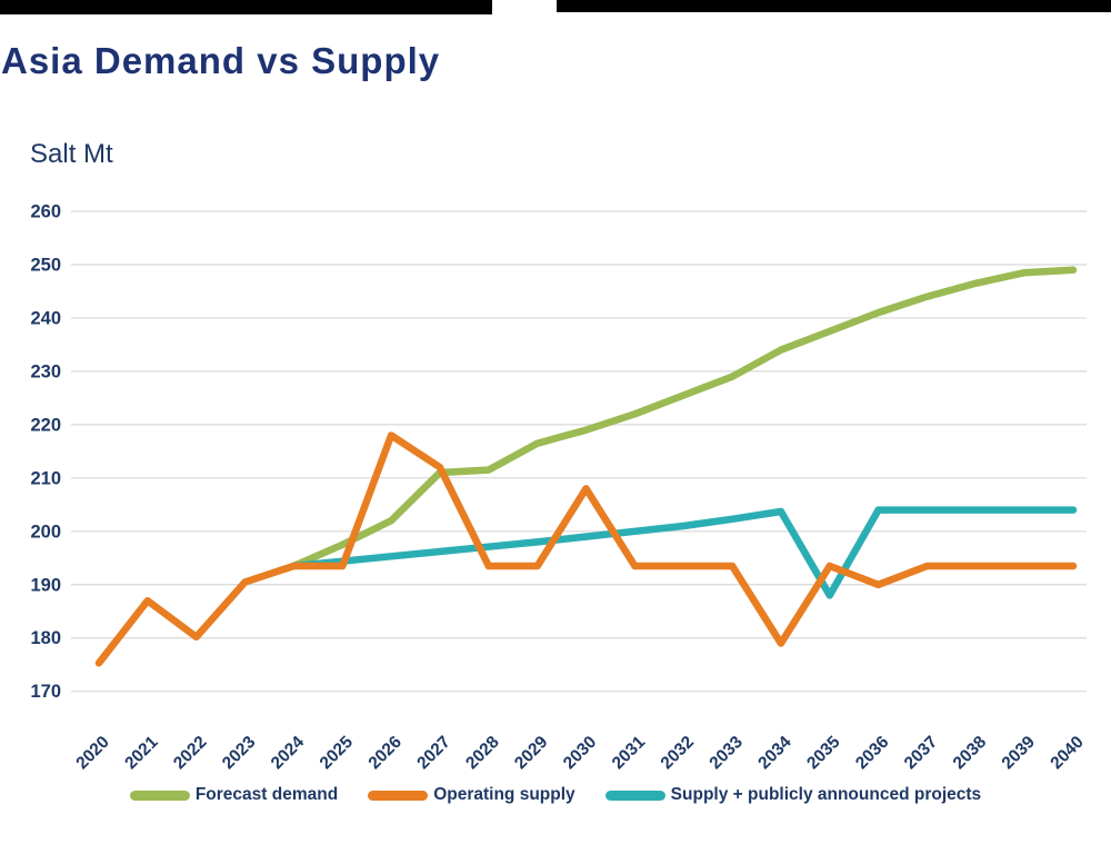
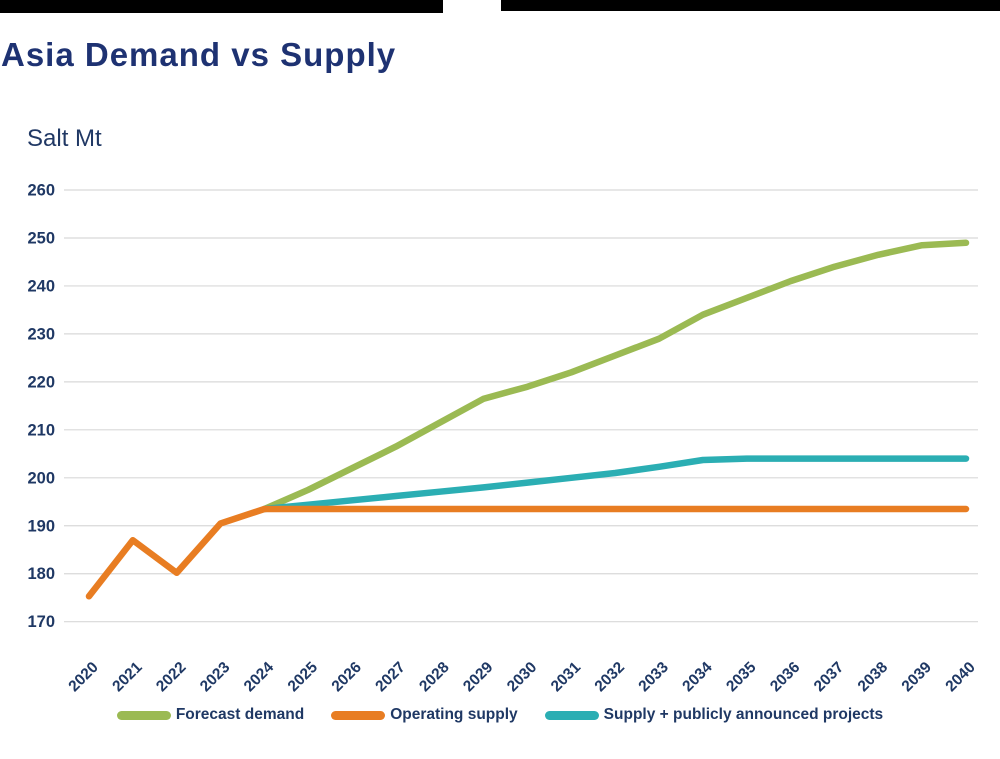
Operating supply/2026: 218 -> 194
Forecast demand/2027: 211 -> 206
Operating supply/2027: 212 -> 194
Operating supply/2030: 208 -> 194
Operating supply/2034: 179 -> 194
Supply + publicly announced projects/2035: 188 -> 204
Operating supply/2036: 190 -> 194
